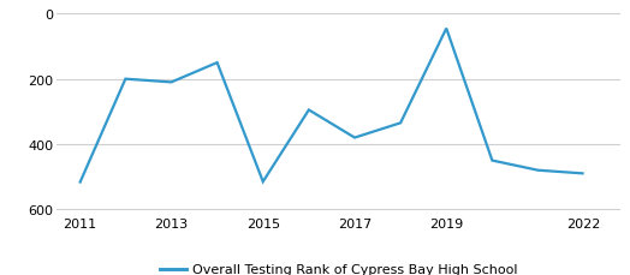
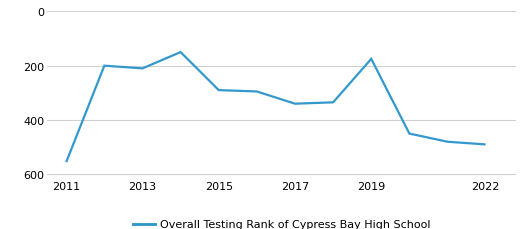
2011: 520 -> 555
2015: 515 -> 290
2017: 380 -> 340
2019: 45 -> 175
